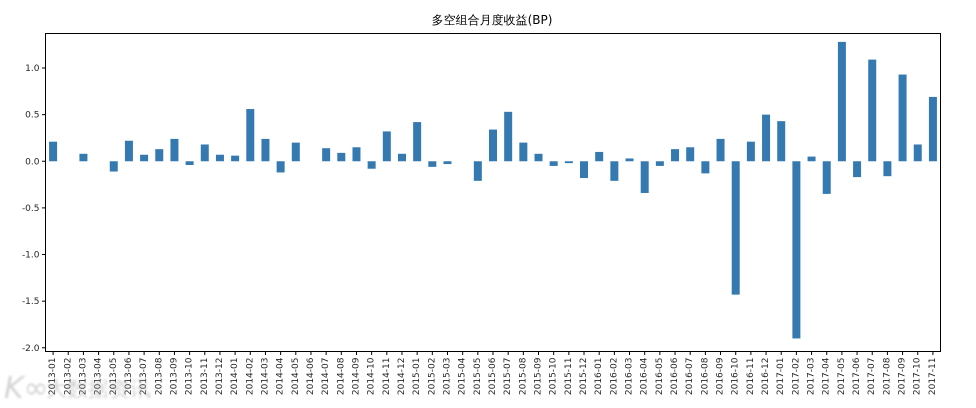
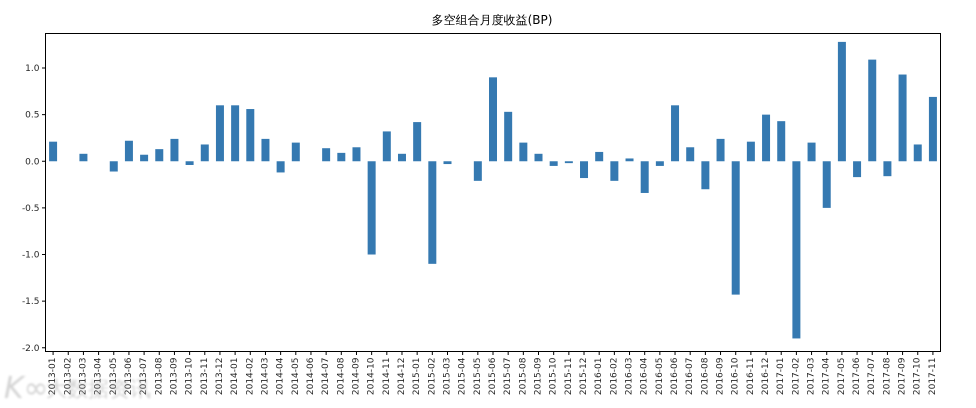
2013-12: 0.1 -> 0.6
2014-01: 0.1 -> 0.6
2014-10: -0.1 -> -1.0
2015-02: -0.1 -> -1.1
2015-06: 0.3 -> 0.9
2016-06: 0.1 -> 0.6
2016-08: -0.1 -> -0.3
2017-03: 0.1 -> 0.2
2017-04: -0.3 -> -0.5
